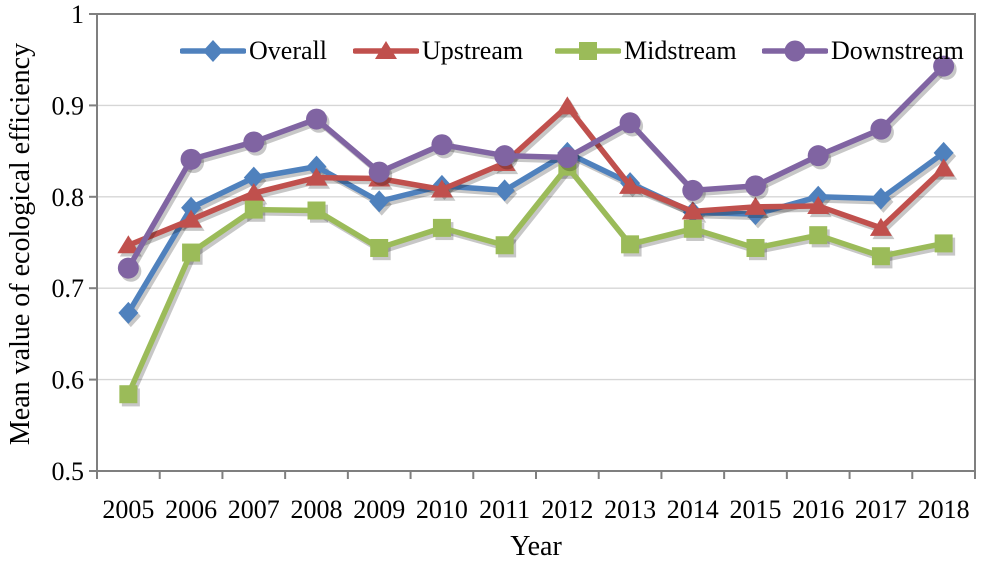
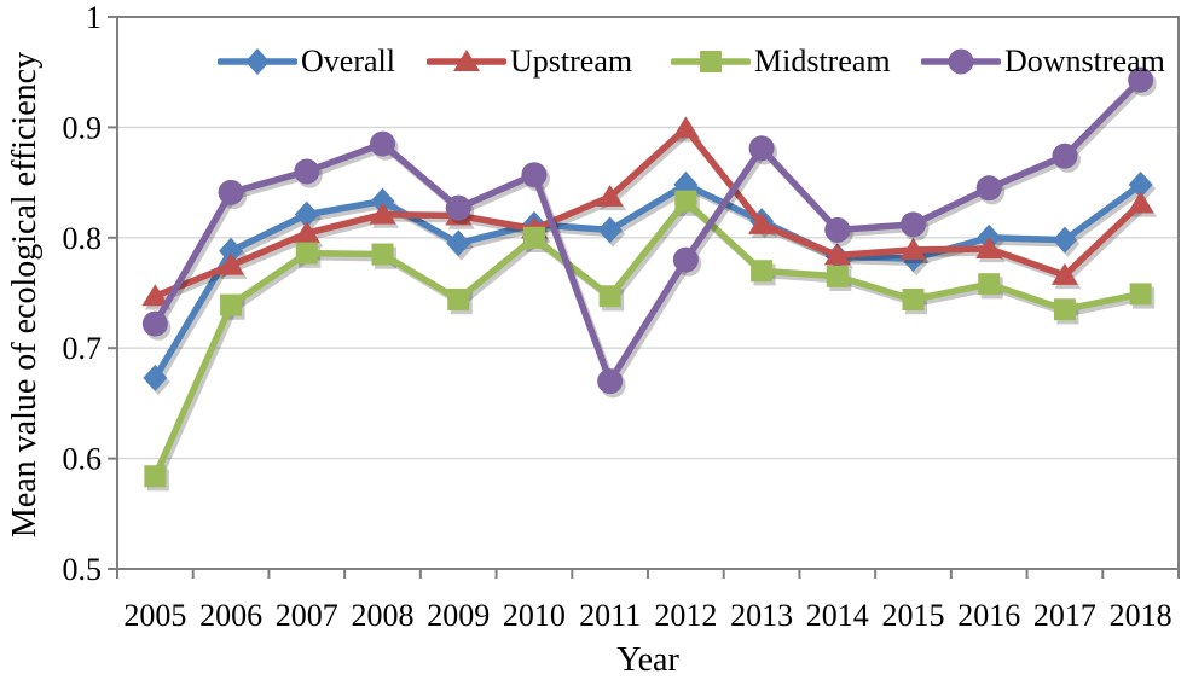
Midstream/2010: 0.77 -> 0.80
Downstream/2011: 0.84 -> 0.67
Downstream/2012: 0.84 -> 0.78
Midstream/2013: 0.75 -> 0.77
